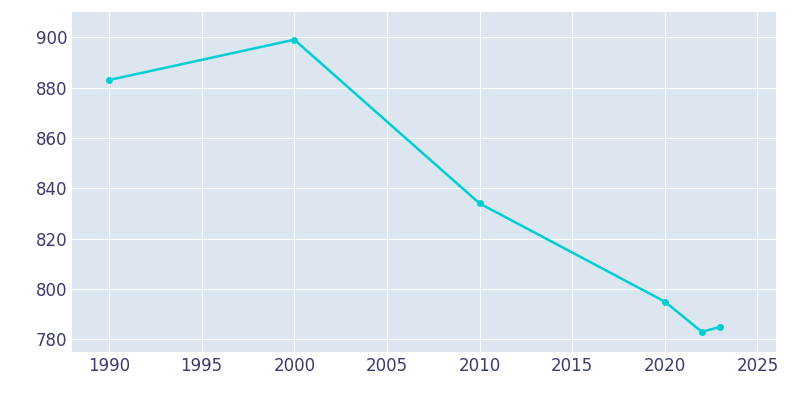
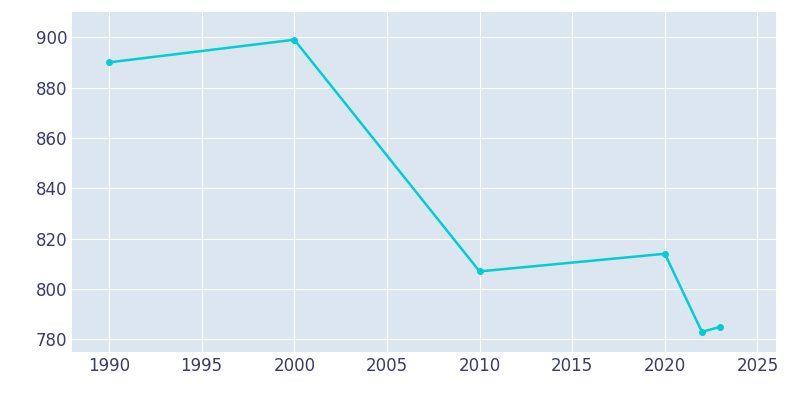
1990: 883 -> 890
2010: 834 -> 807
2020: 795 -> 814
